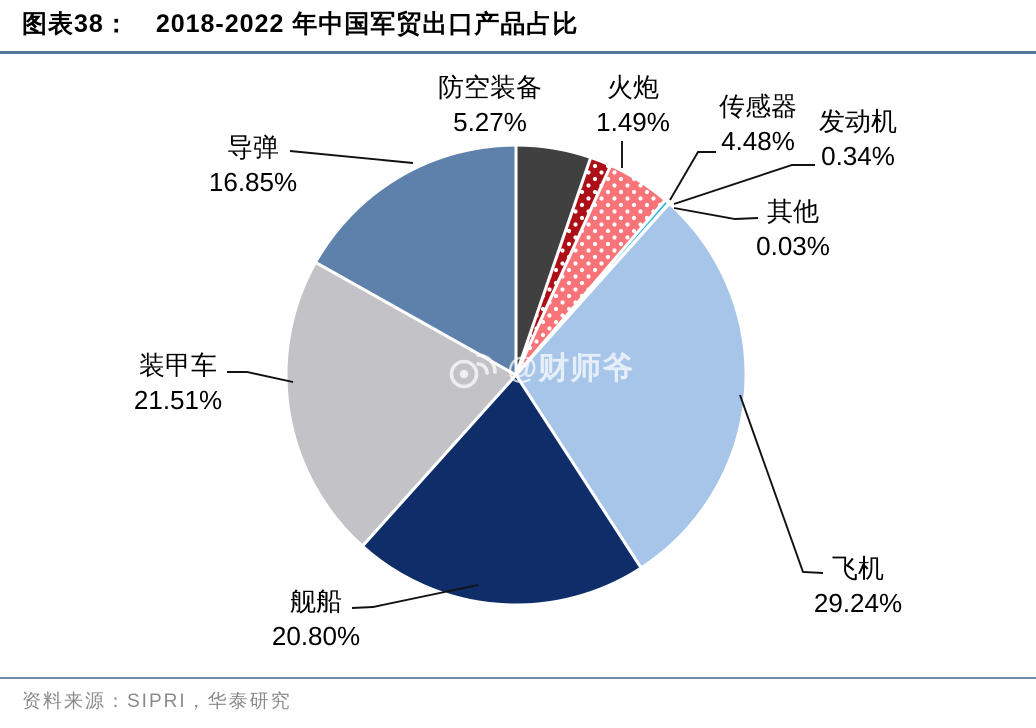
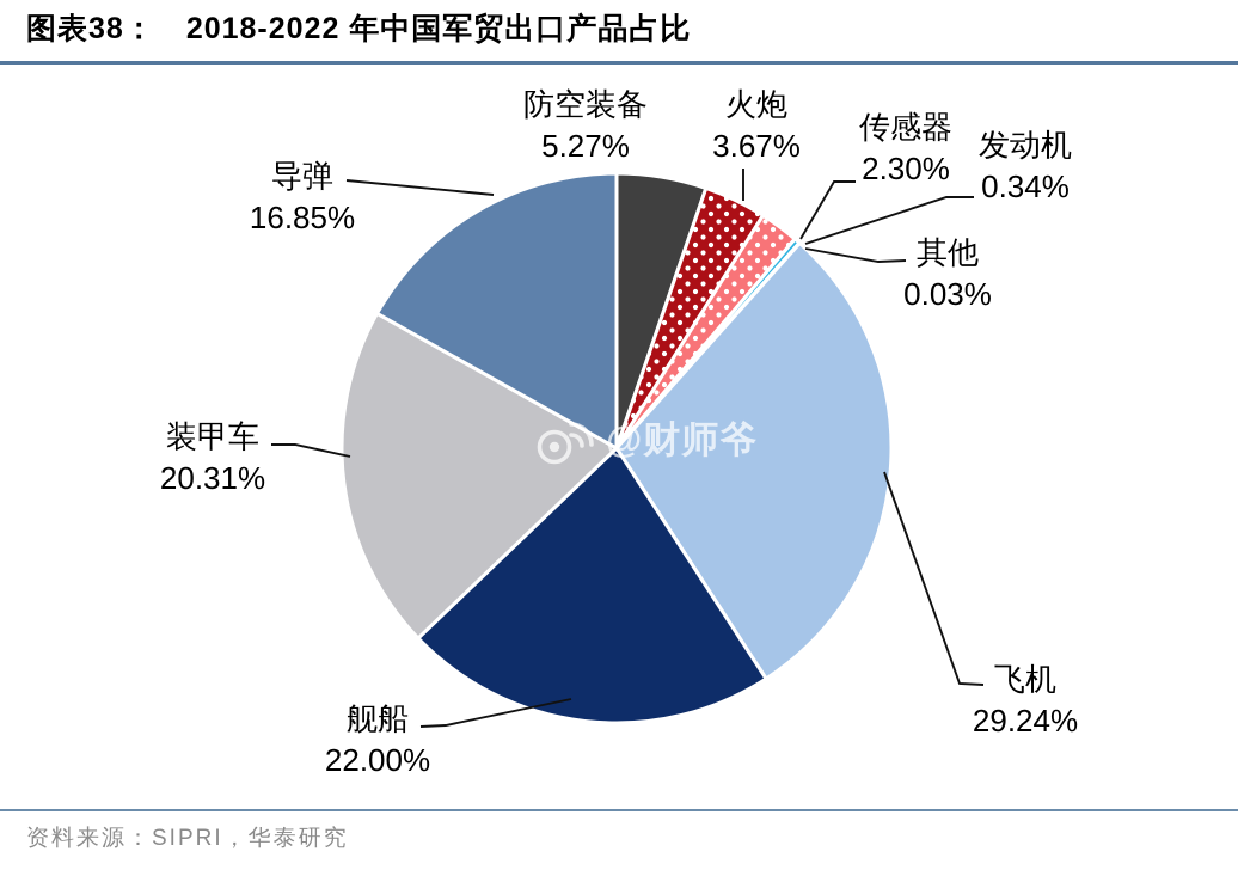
火炮: 1.49% -> 3.67%
传感器: 4.48% -> 2.30%
舰船: 20.80% -> 22.00%
装甲车: 21.51% -> 20.31%
